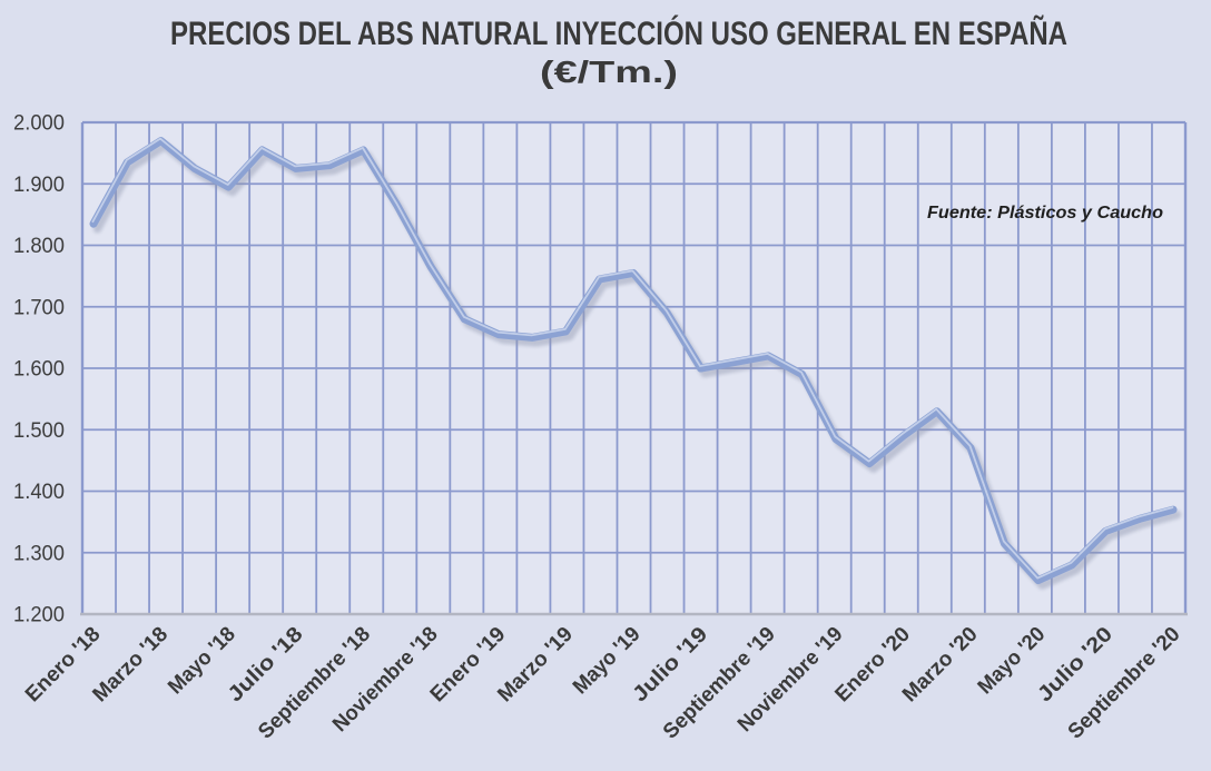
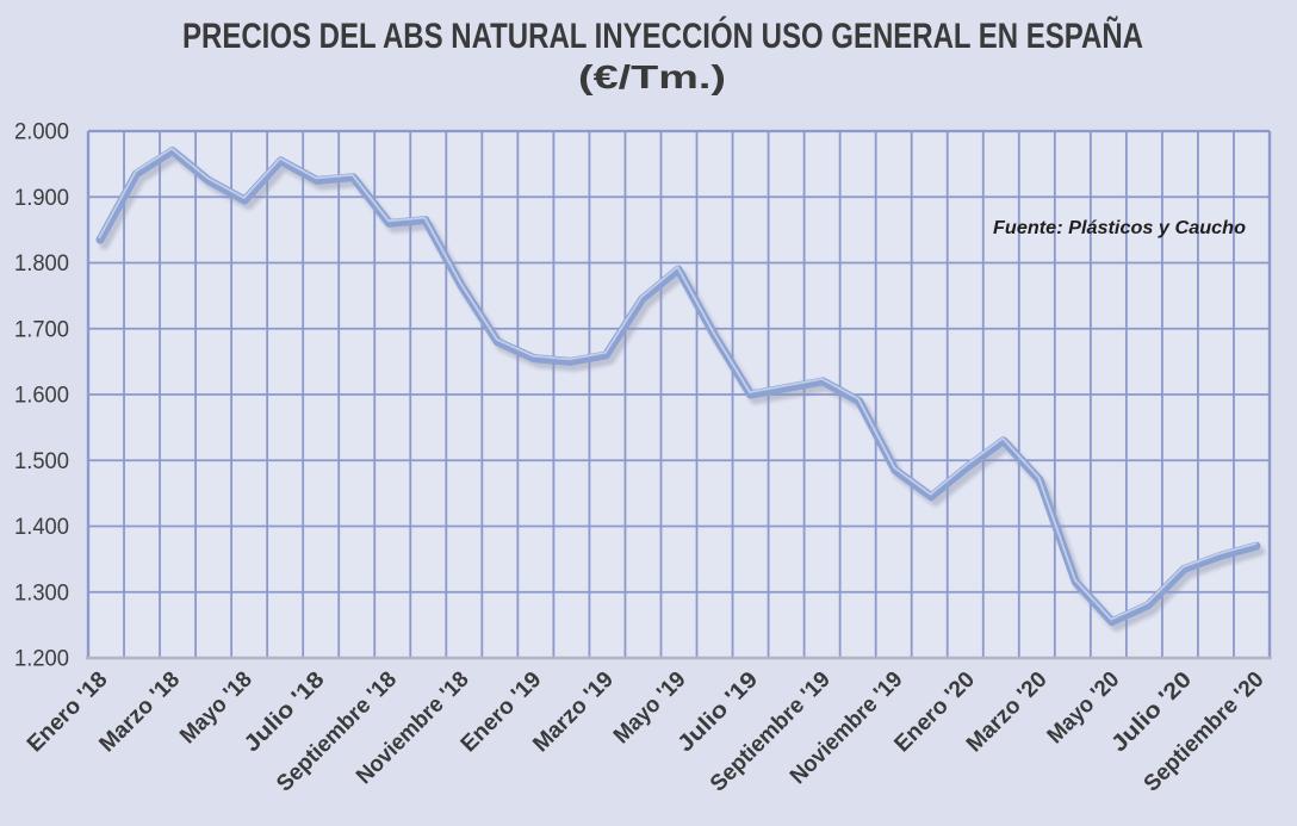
Septiembre '18: 1960 -> 1860
Mayo '19: 1760 -> 1790
